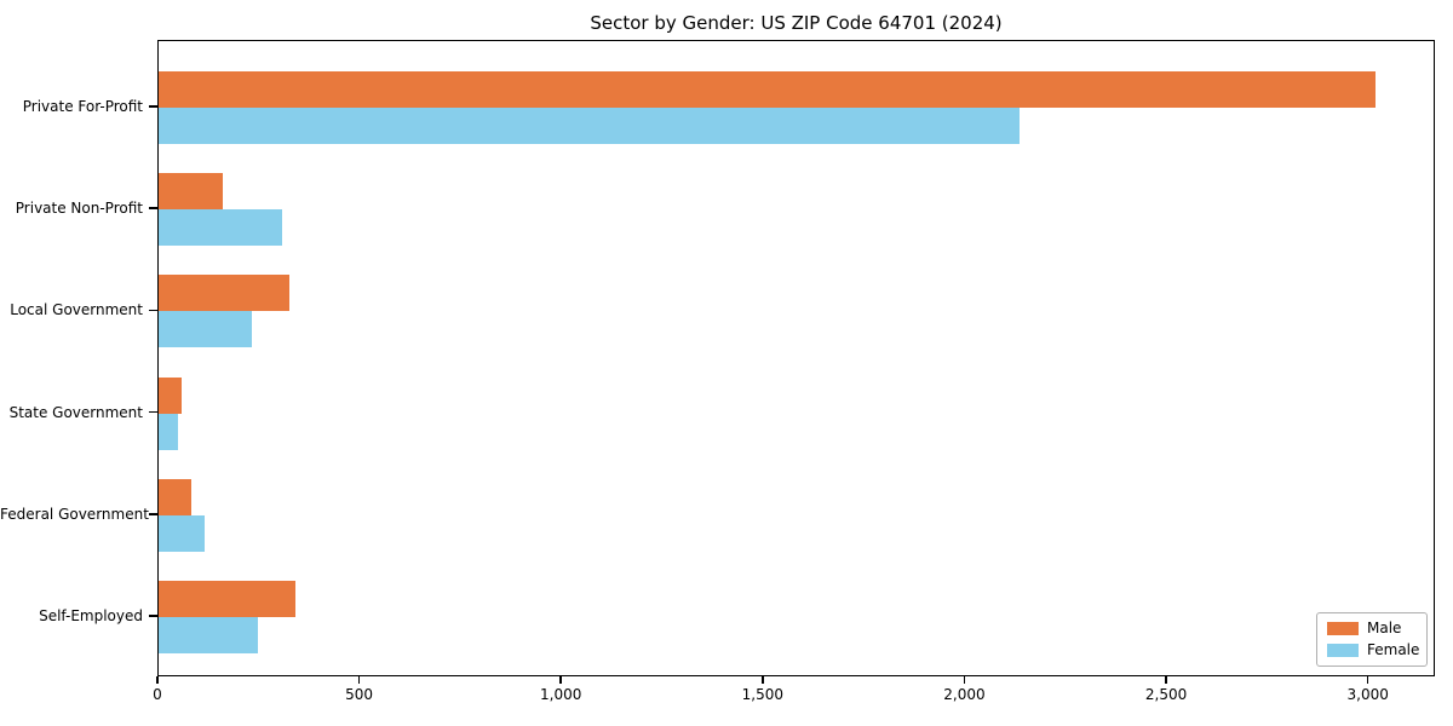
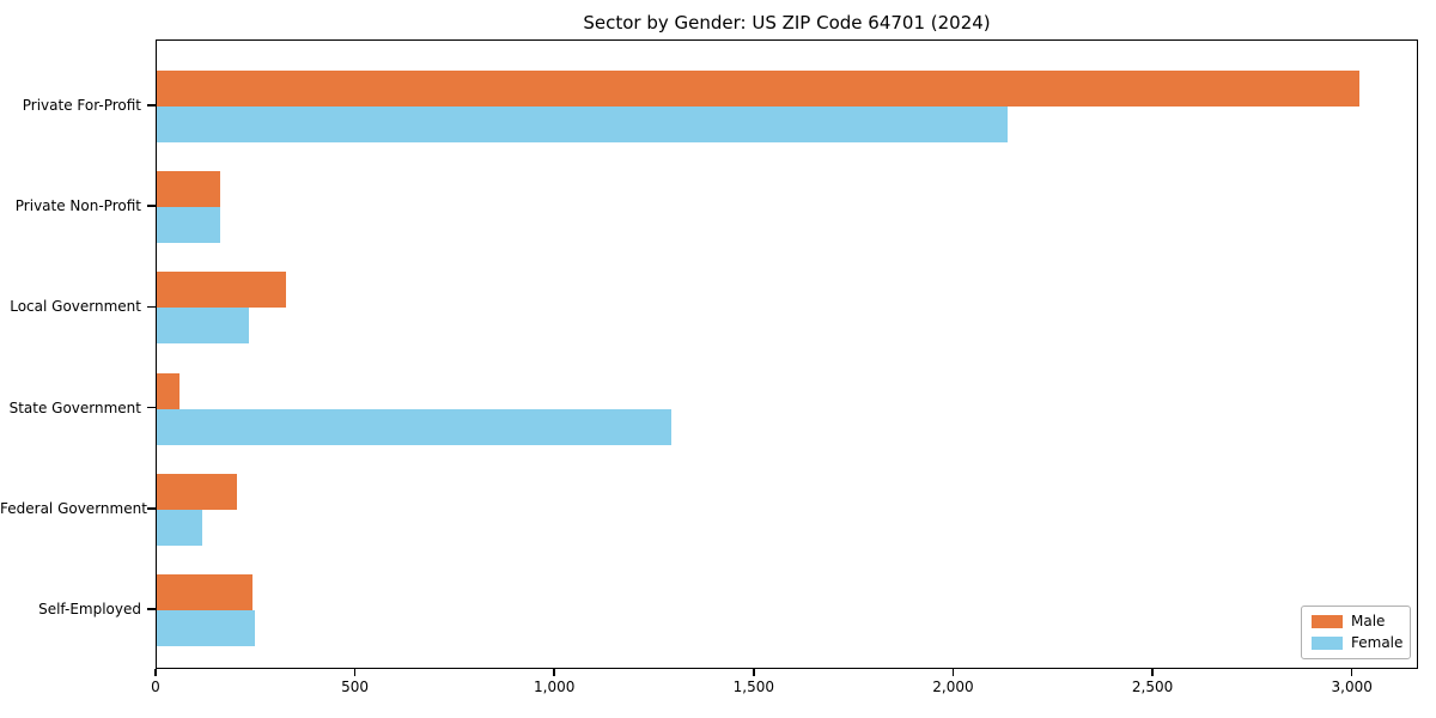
Female/Private Non-Profit: 300 -> 160
Female/State Government: 50 -> 1290
Male/Federal Government: 80 -> 200
Male/Self-Employed: 340 -> 240
